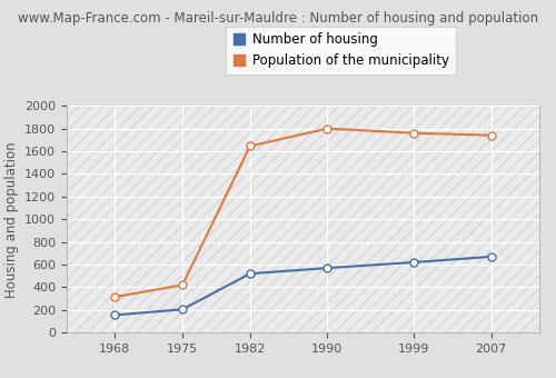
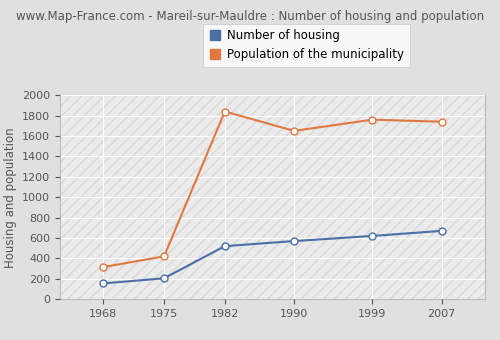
Population of the municipality/1982: 1640 -> 1840
Population of the municipality/1990: 1800 -> 1650
